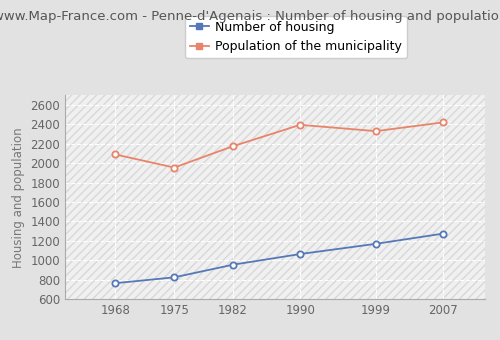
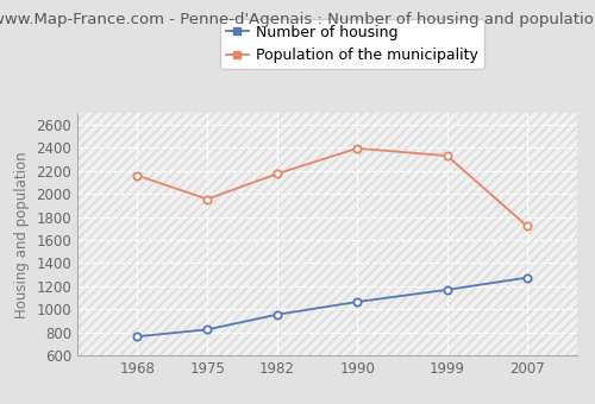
Population of the municipality/1968: 2090 -> 2160
Population of the municipality/2007: 2420 -> 1720
